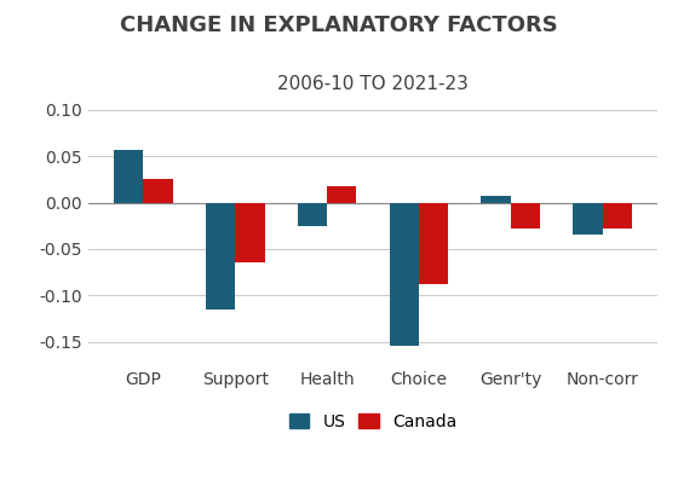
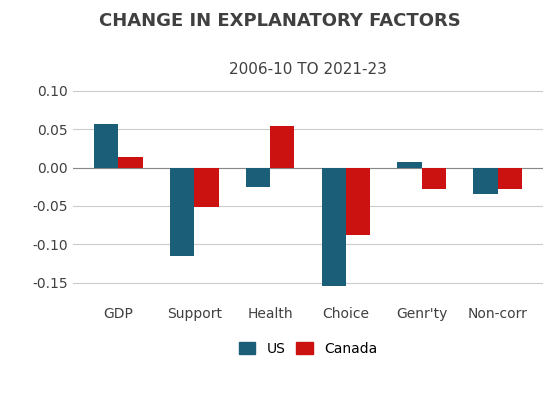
Canada/GDP: 0.025 -> 0.014
Canada/Support: -0.065 -> -0.052
Canada/Health: 0.018 -> 0.054
